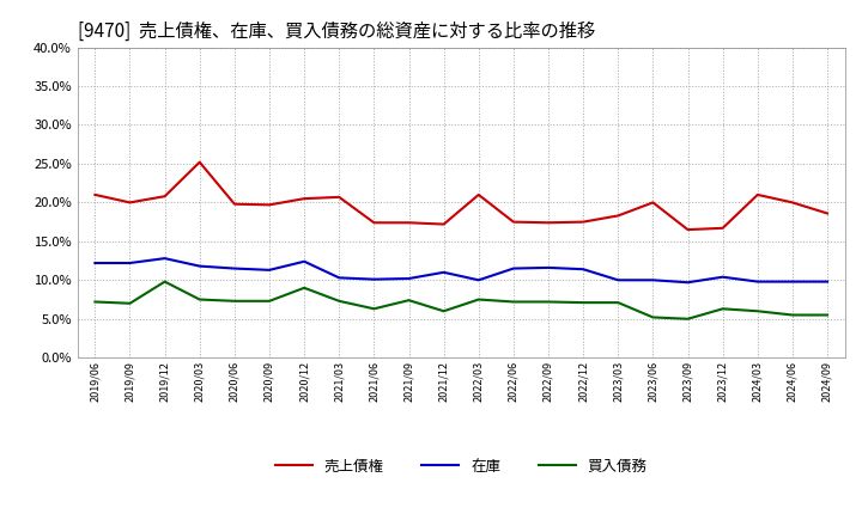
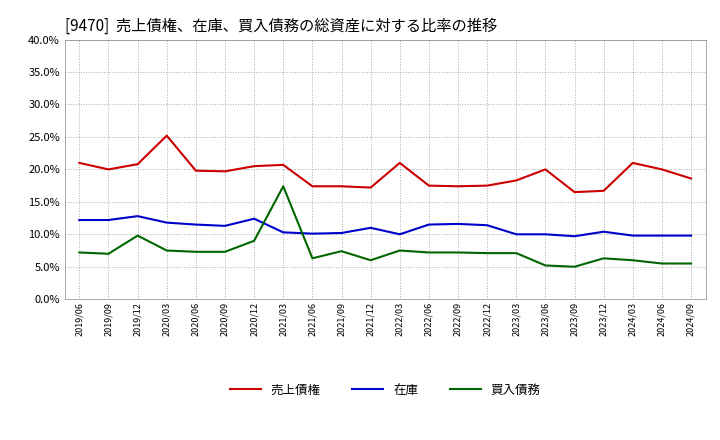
買入債務/2021/03: 7.3% -> 17.4%
